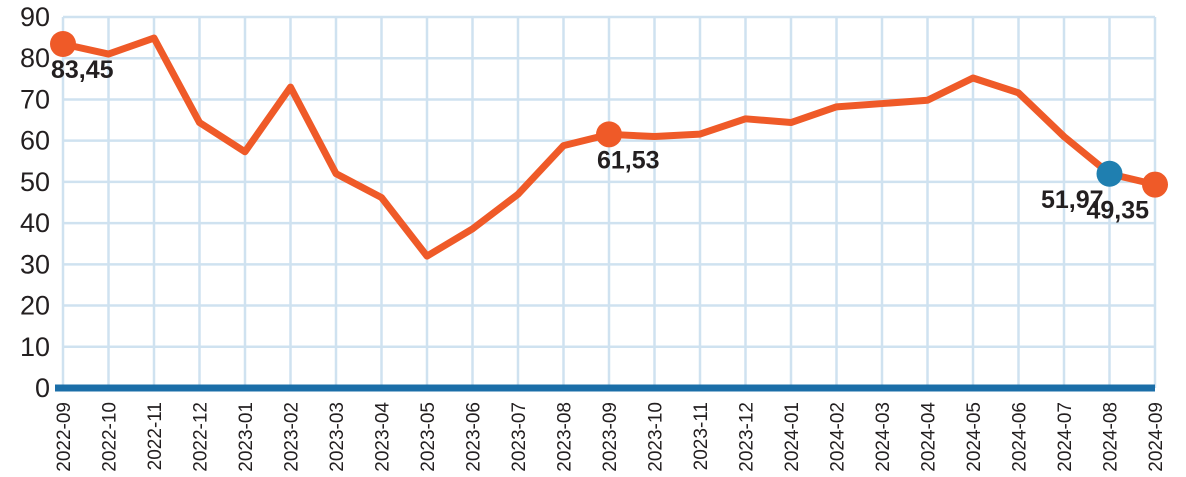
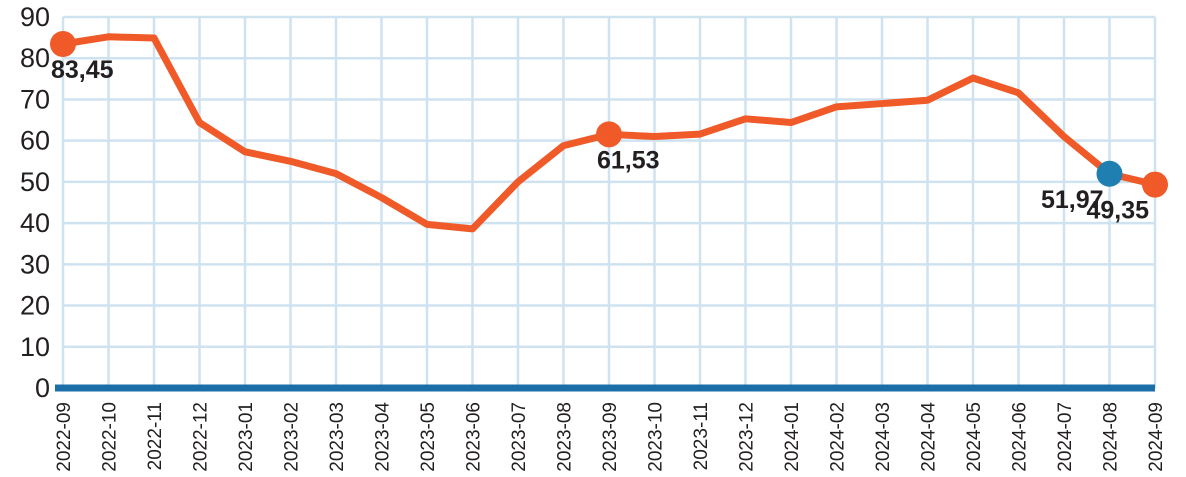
2022-10: 81 -> 85
2023-02: 73 -> 55
2023-05: 32 -> 40
2023-07: 47 -> 50
